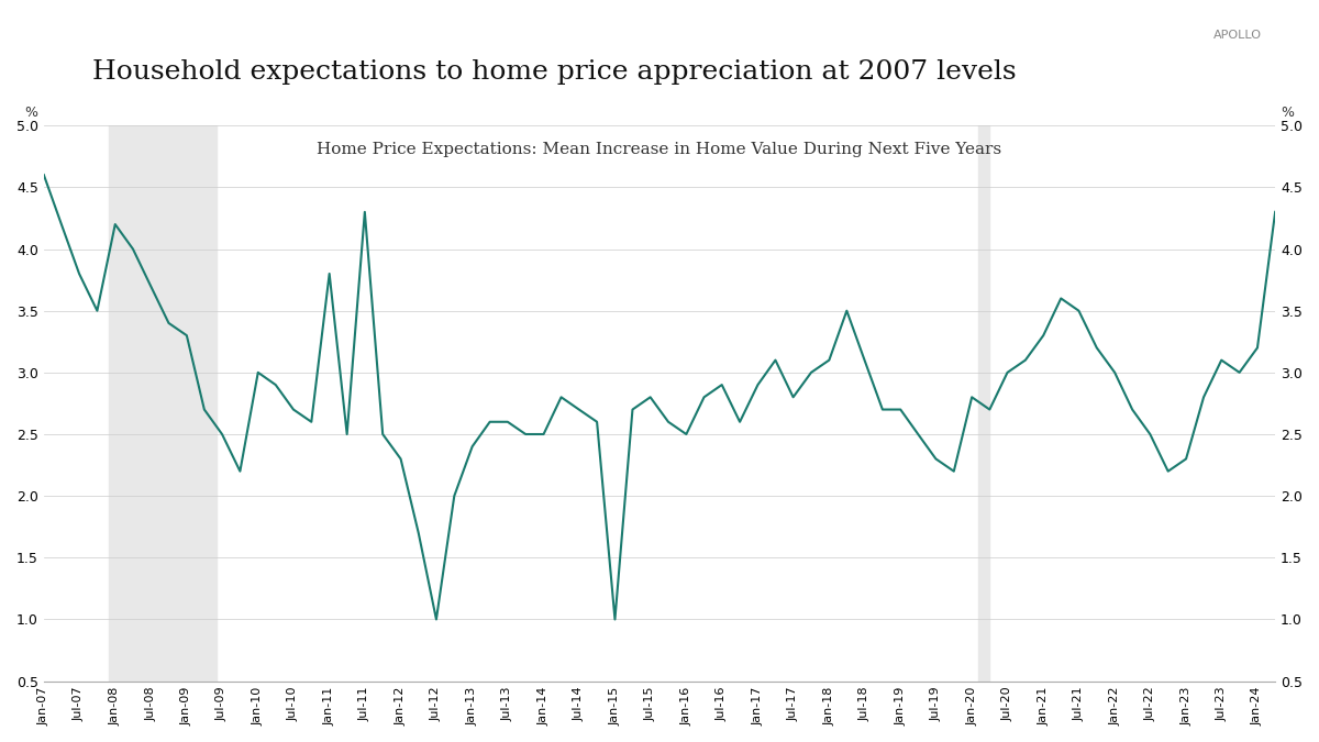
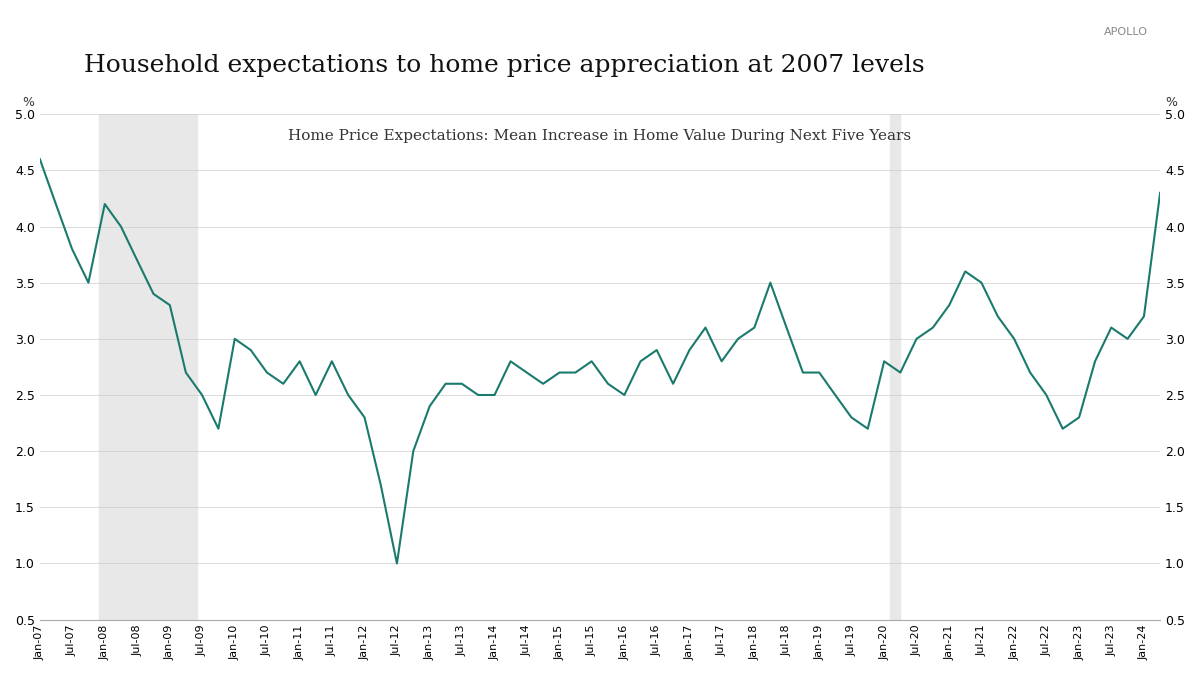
Jan-11: 3.8 -> 2.8
Jul-11: 4.3 -> 2.8
Jan-15: 1.0 -> 2.7
